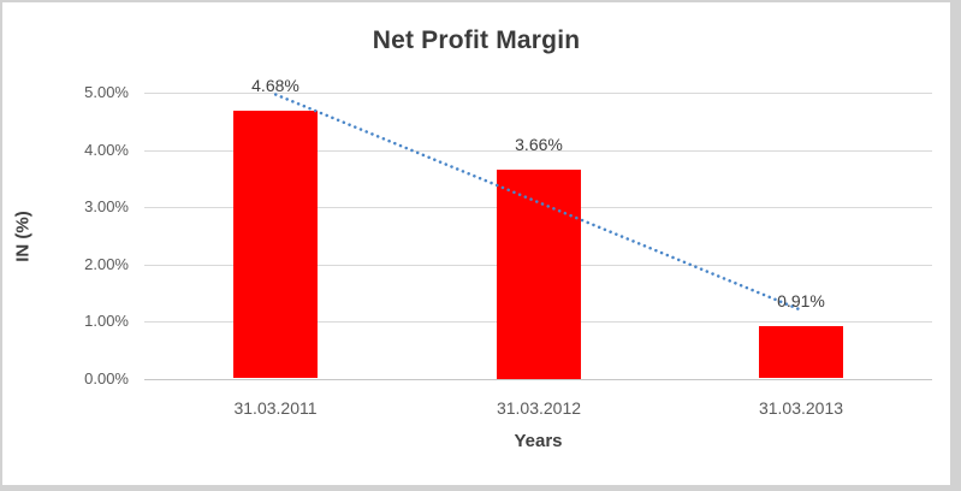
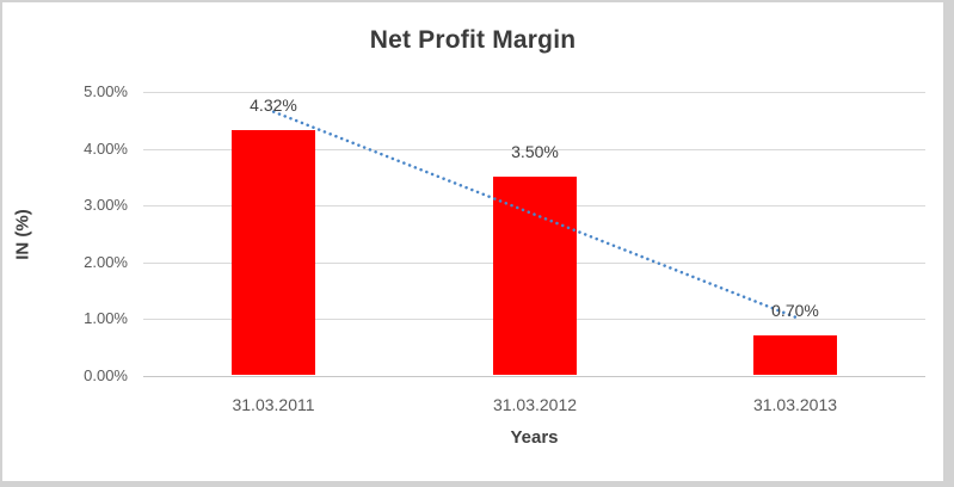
31.03.2011: 4.68% -> 4.32%
31.03.2012: 3.66% -> 3.50%
31.03.2013: 0.91% -> 0.70%
